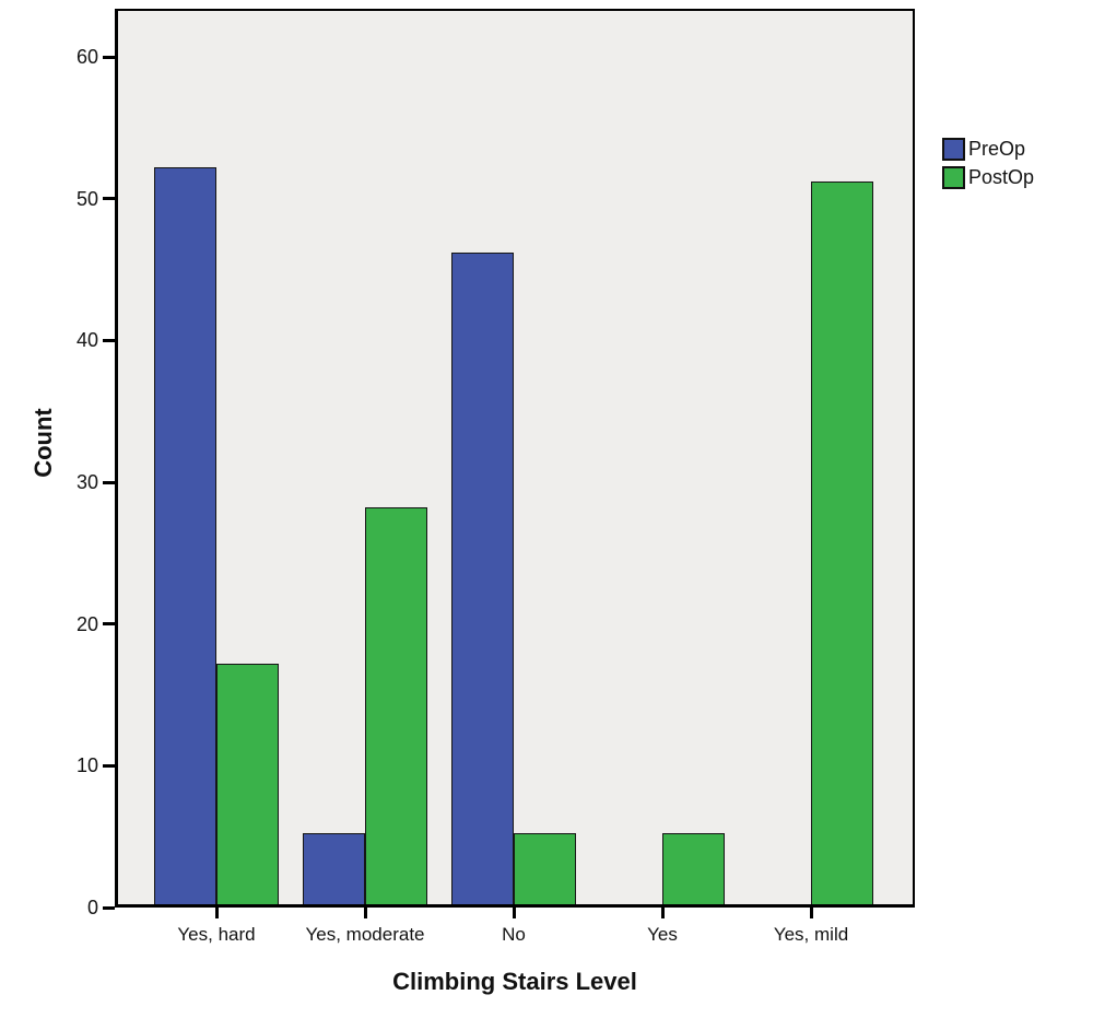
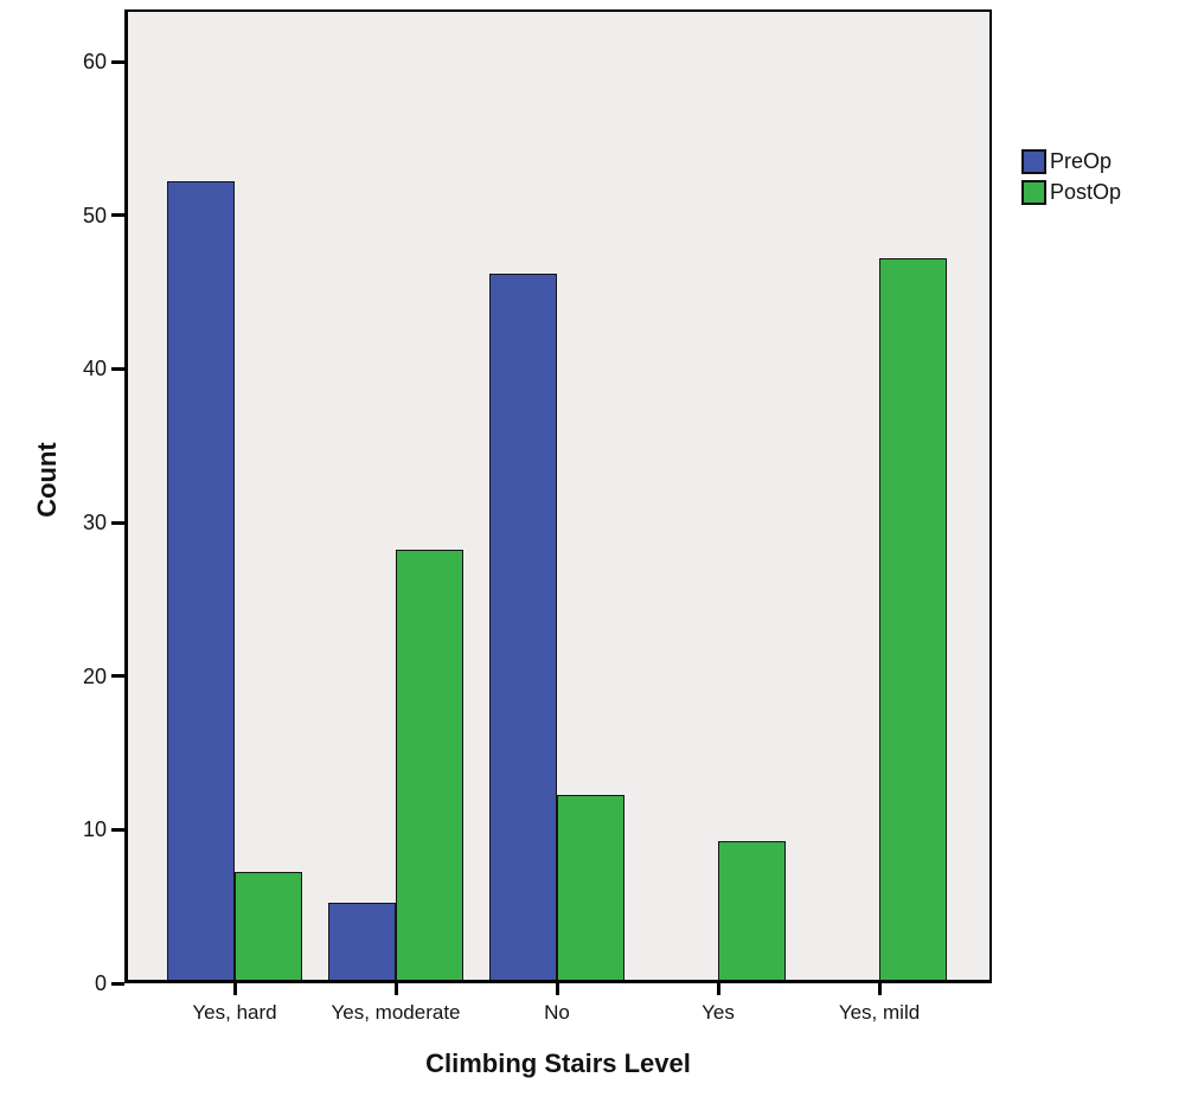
PostOp/Yes, hard: 17 -> 7
PostOp/No: 5 -> 12
PostOp/Yes: 5 -> 9
PostOp/Yes, mild: 51 -> 47
